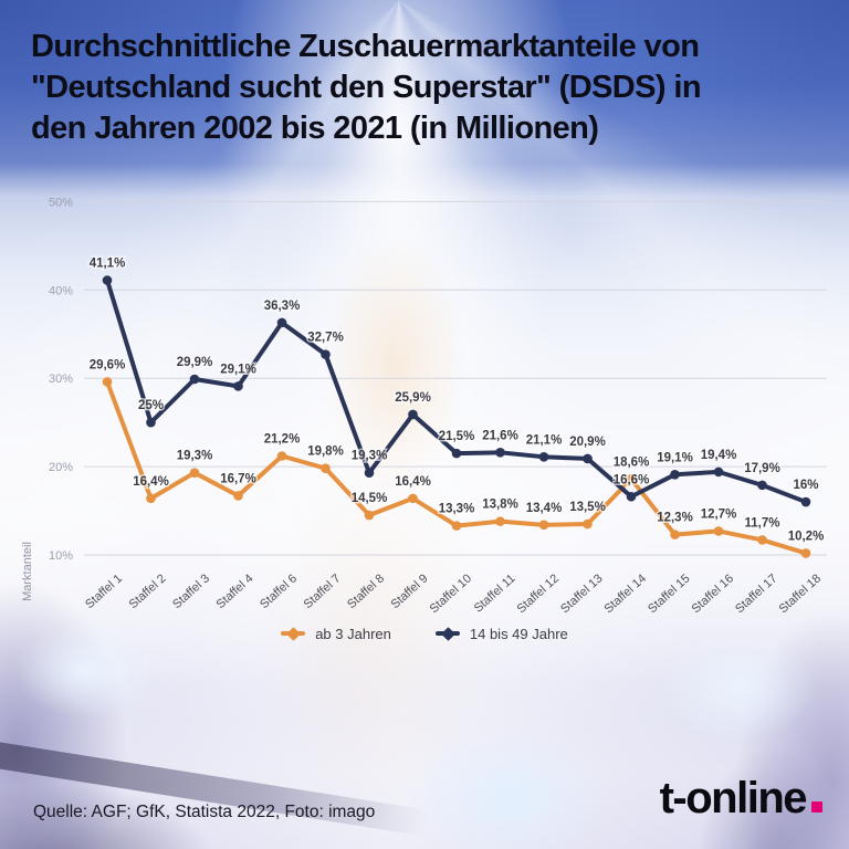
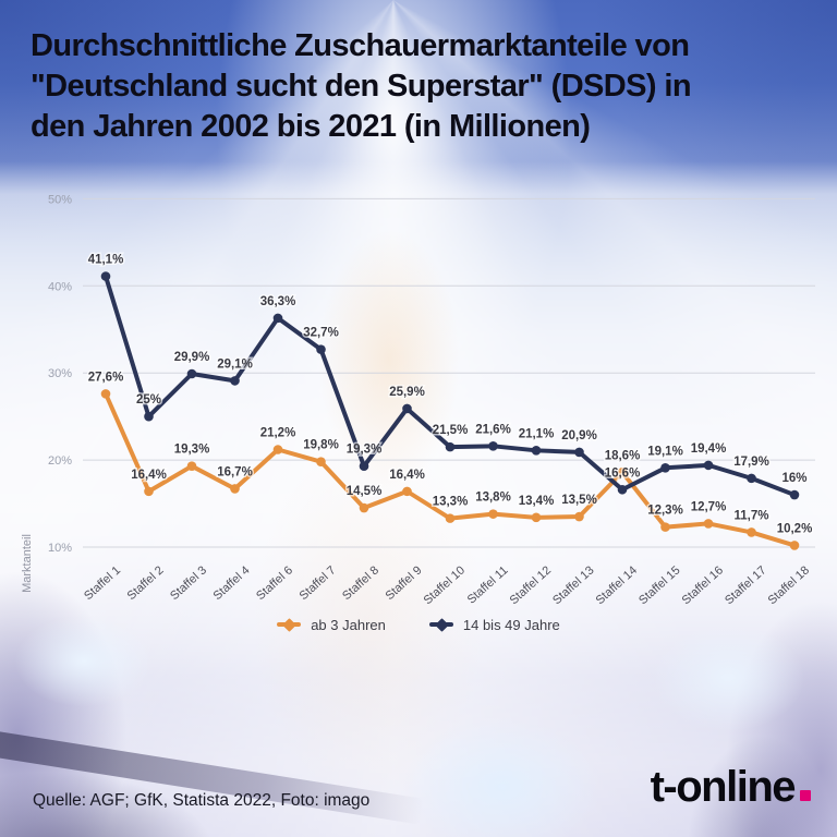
ab 3 Jahren/Staffel 1: 29,6% -> 27,6%
